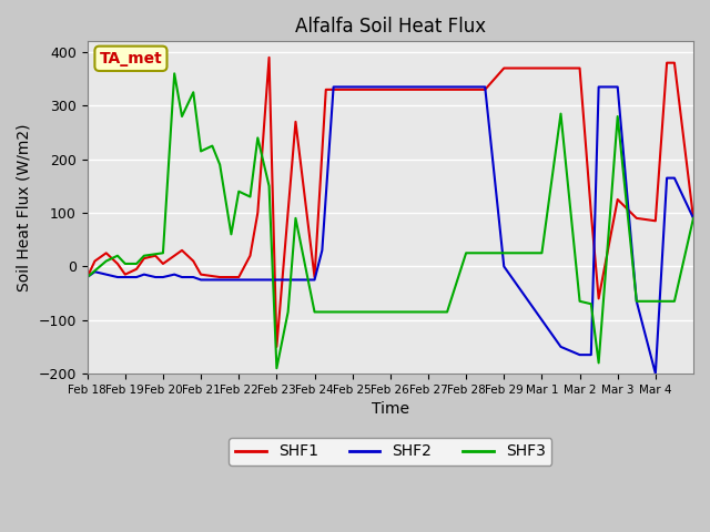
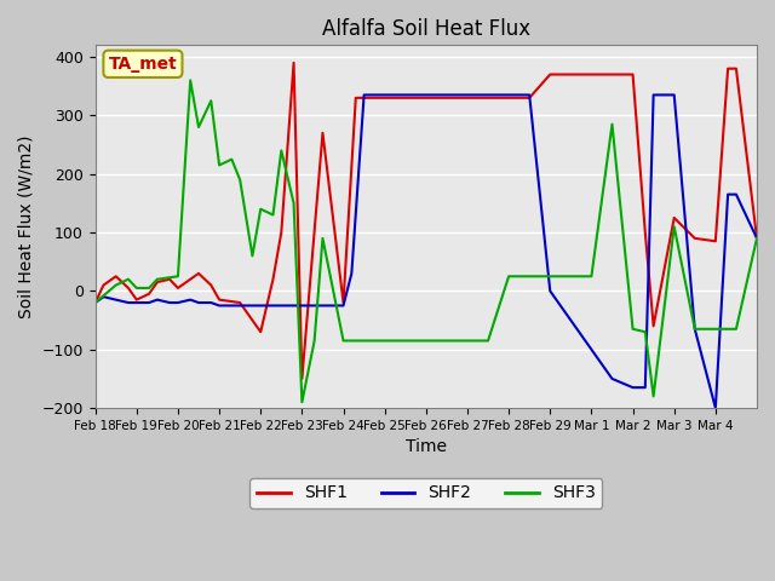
SHF1/Feb 22: -20 -> -70
SHF3/Mar 3: 280 -> 110
